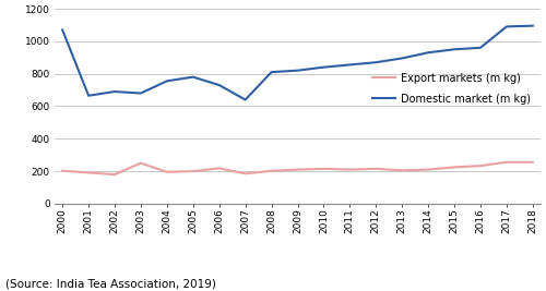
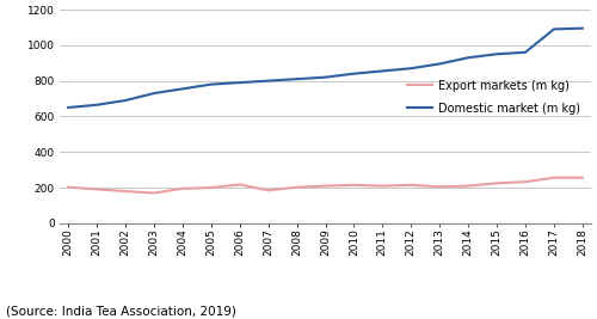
Domestic market (m kg)/2000: 1070 -> 650
Export markets (m kg)/2003: 250 -> 170
Domestic market (m kg)/2003: 680 -> 730
Domestic market (m kg)/2006: 730 -> 790
Domestic market (m kg)/2007: 640 -> 800
